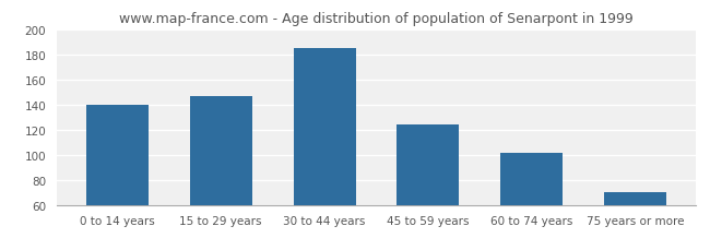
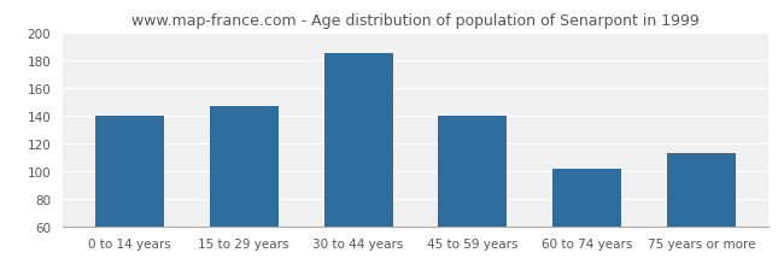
45 to 59 years: 124 -> 140
75 years or more: 70 -> 113
